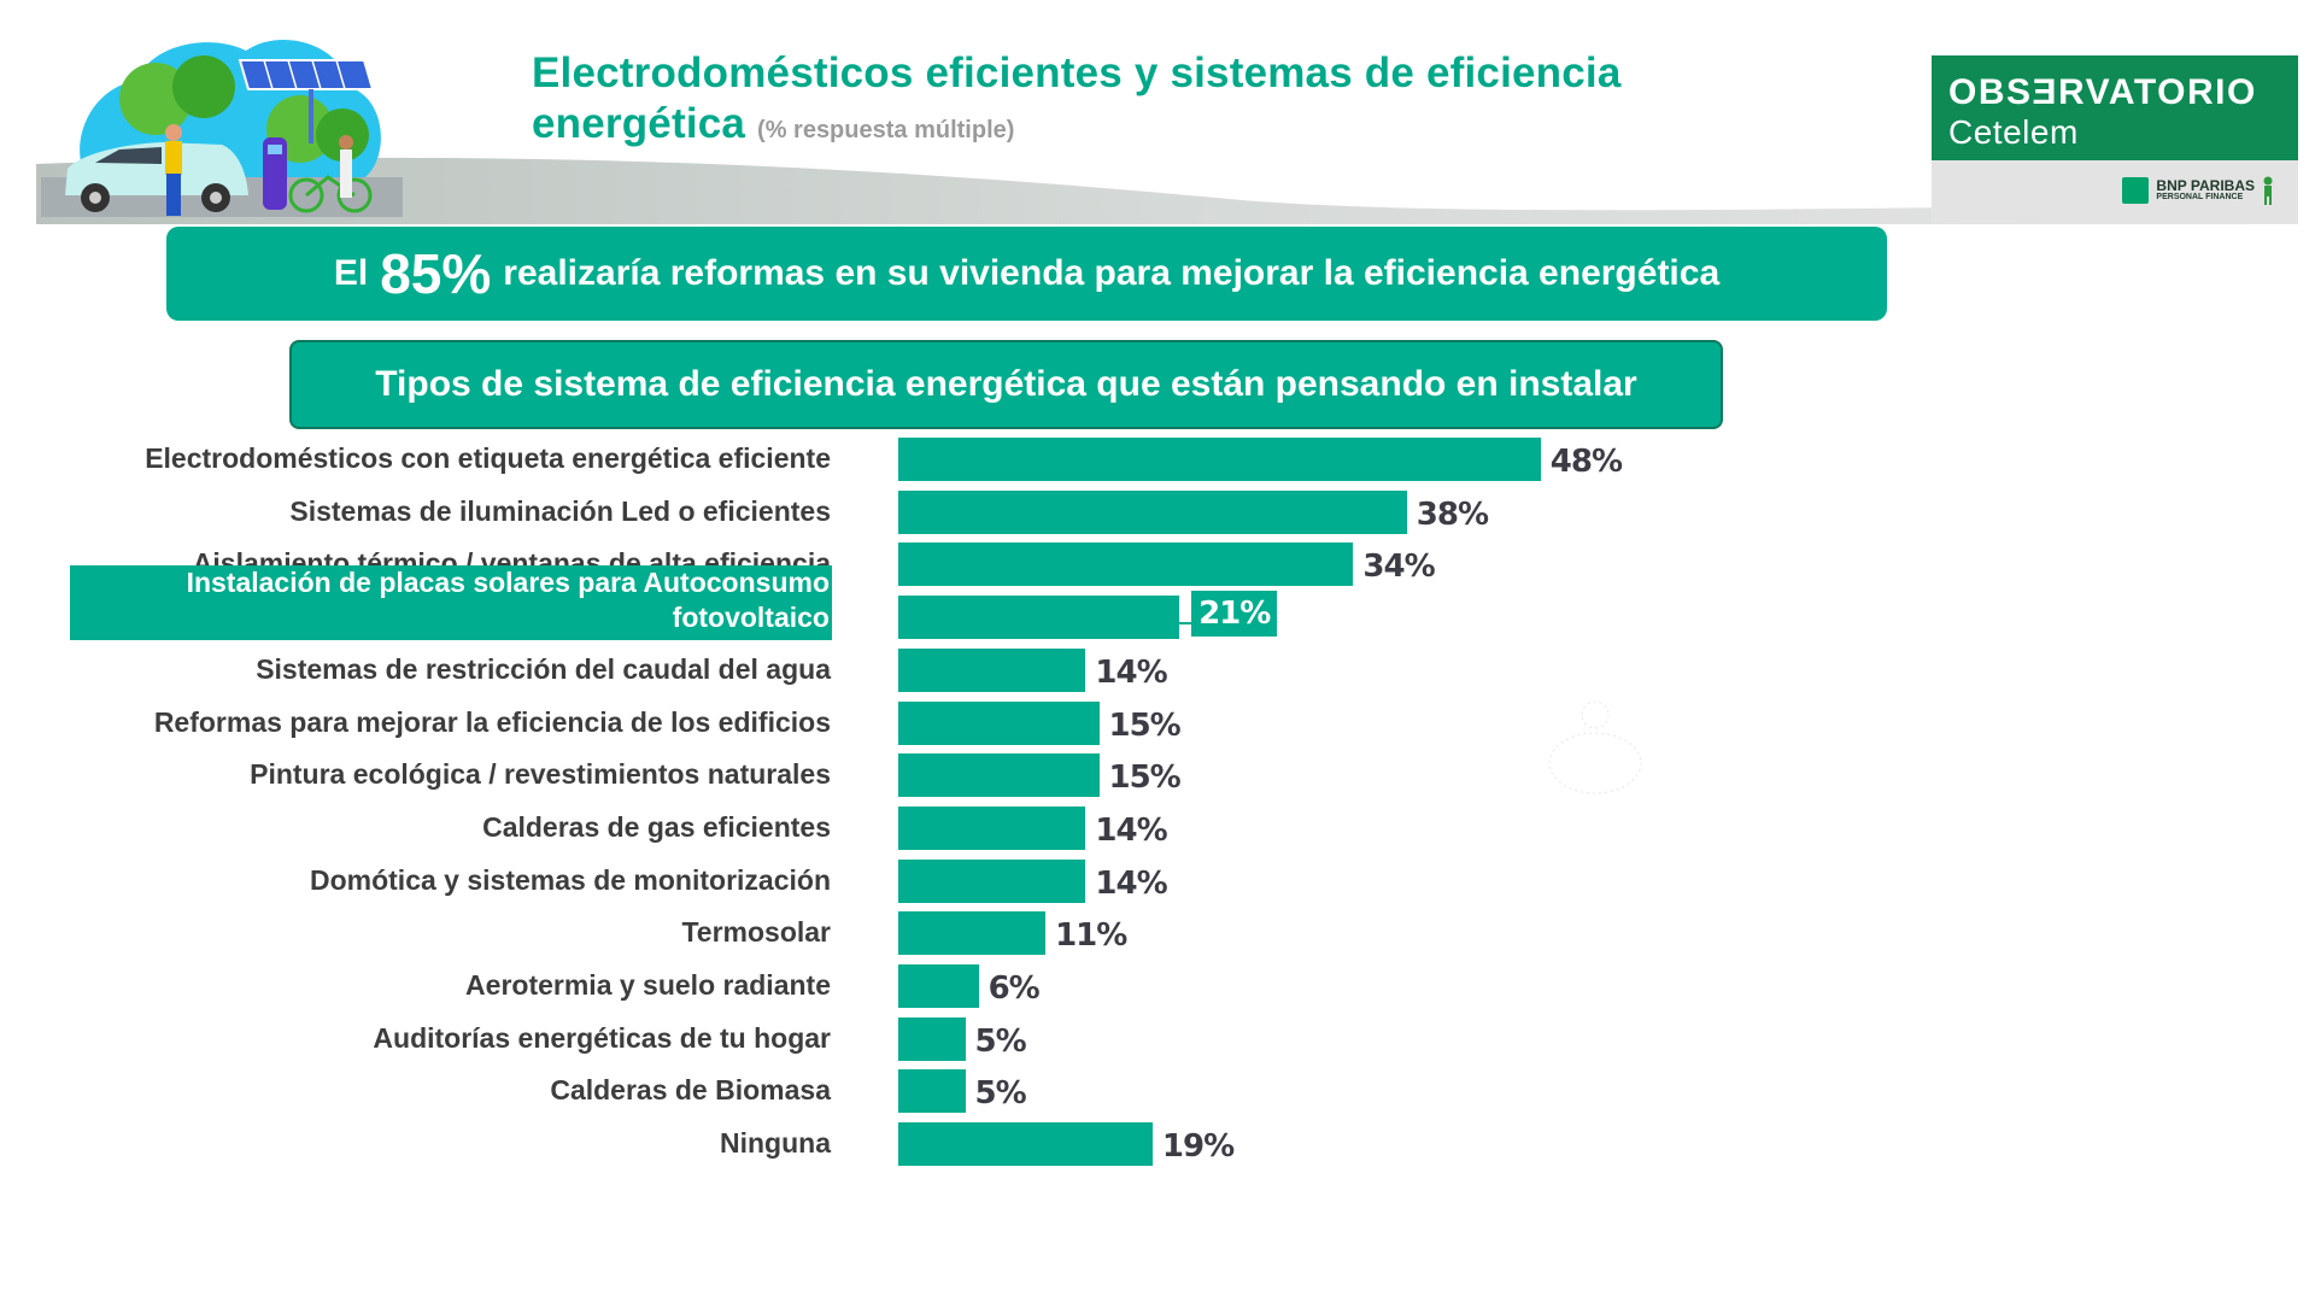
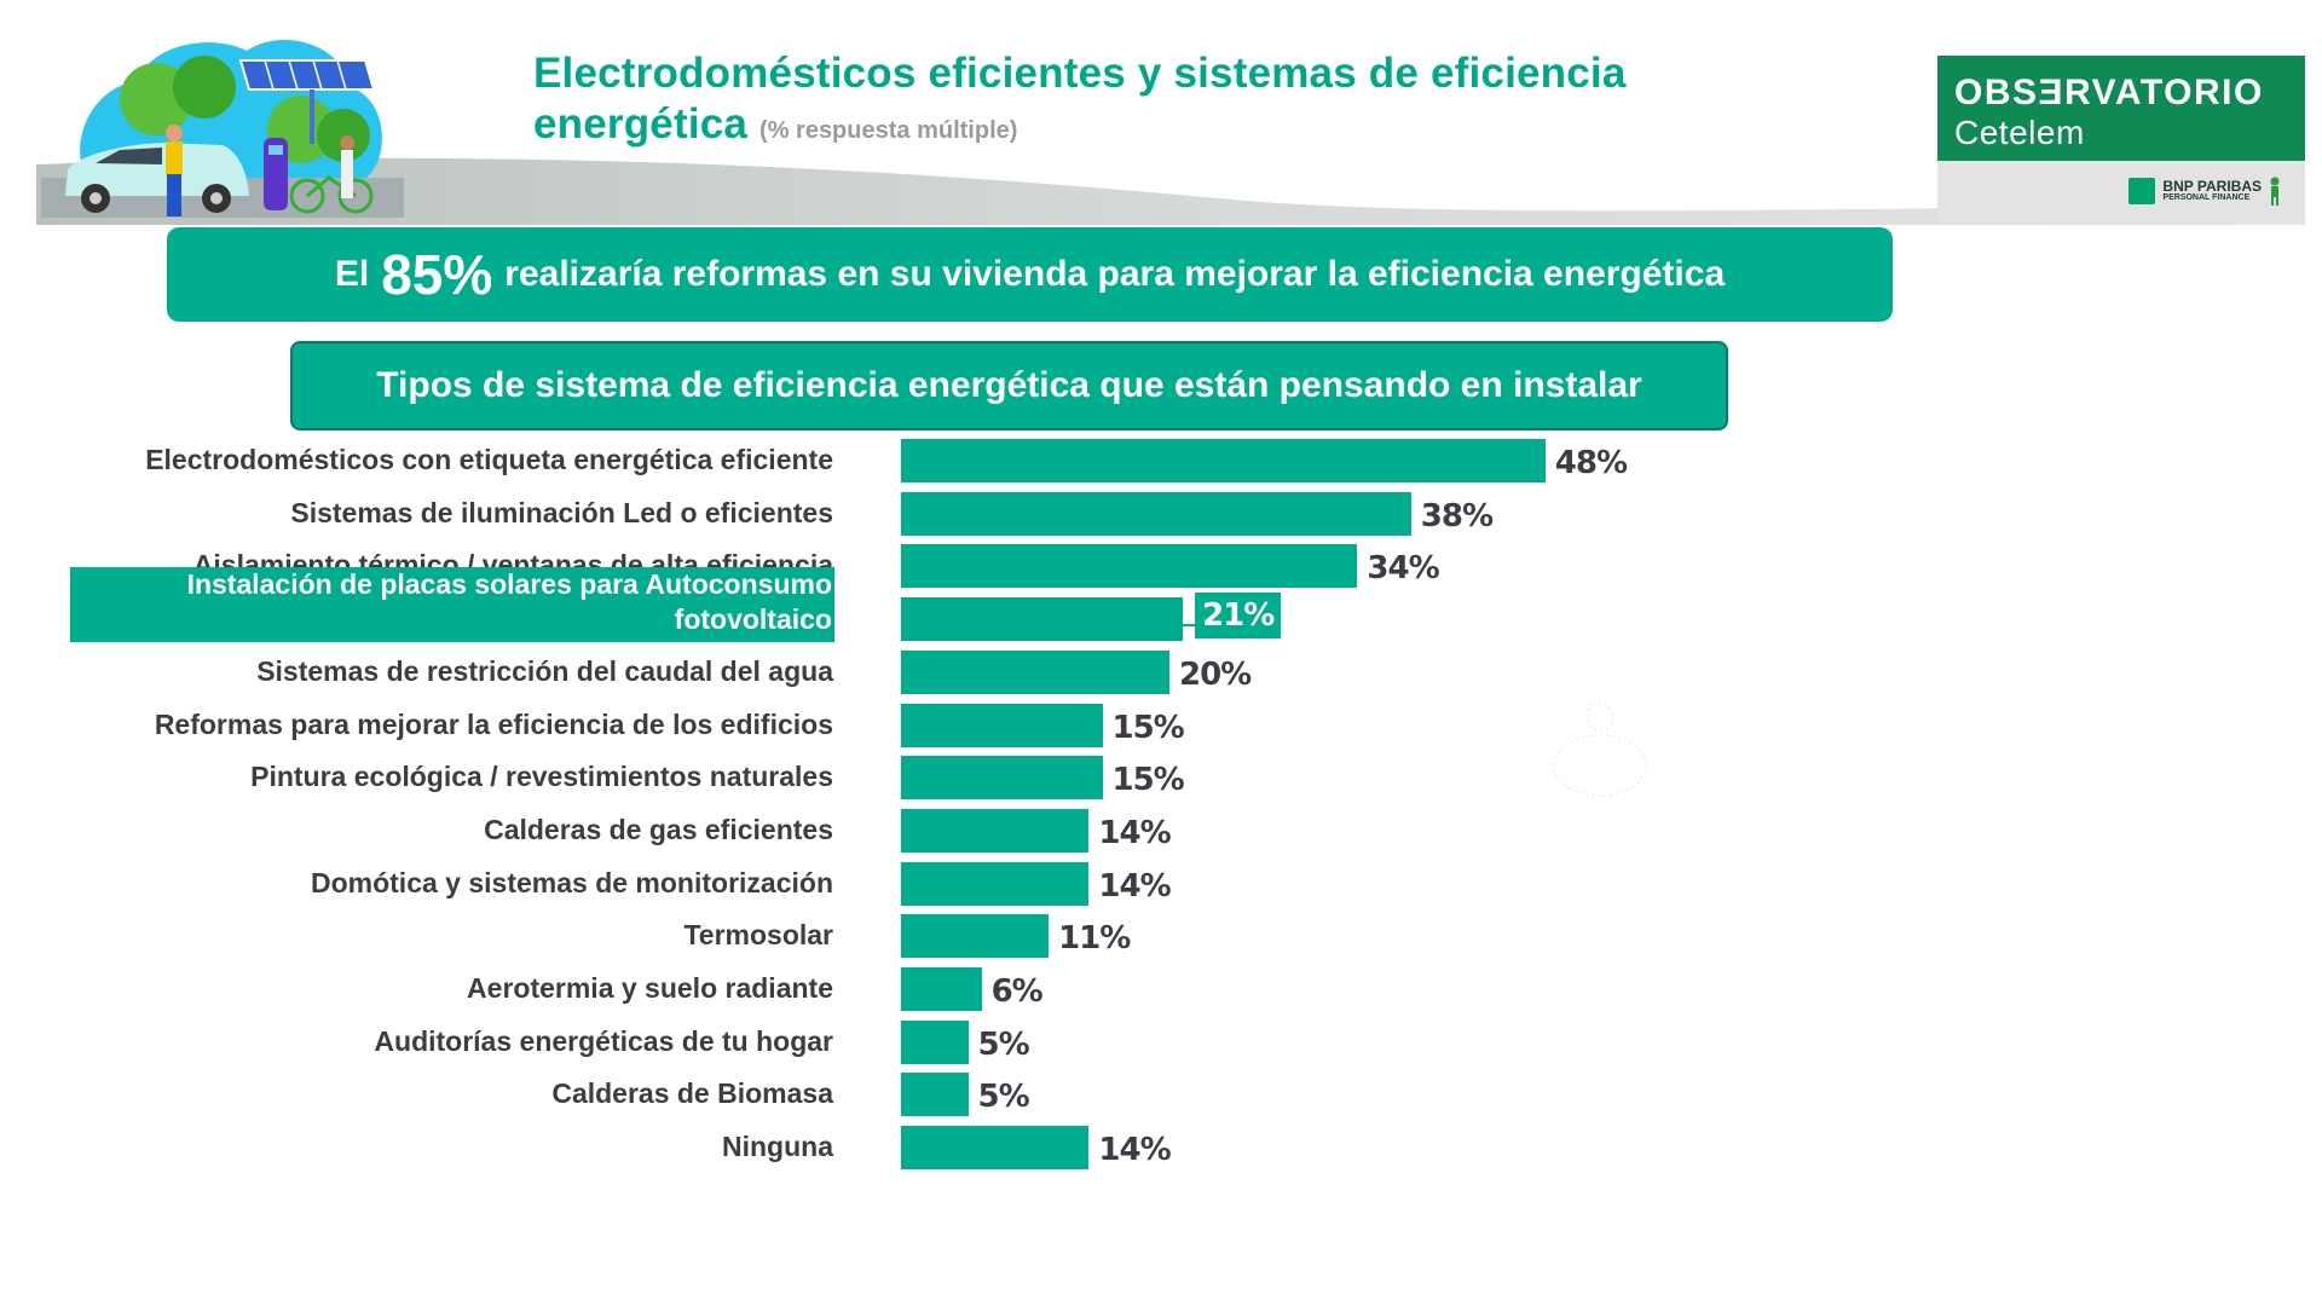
Sistemas de restricción del caudal del agua: 14% -> 20%
Ninguna: 19% -> 14%
